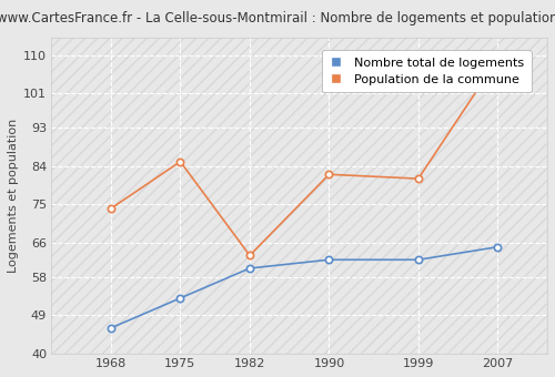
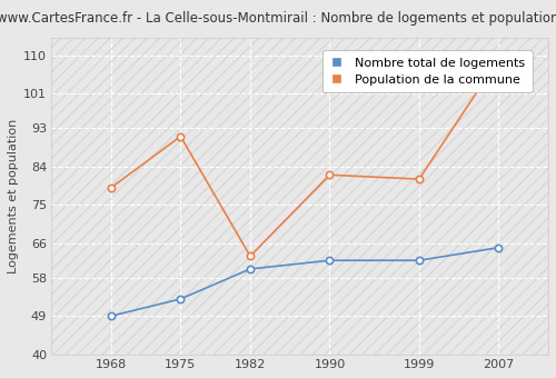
Nombre total de logements/1968: 46 -> 49
Population de la commune/1968: 74 -> 79
Population de la commune/1975: 85 -> 91
